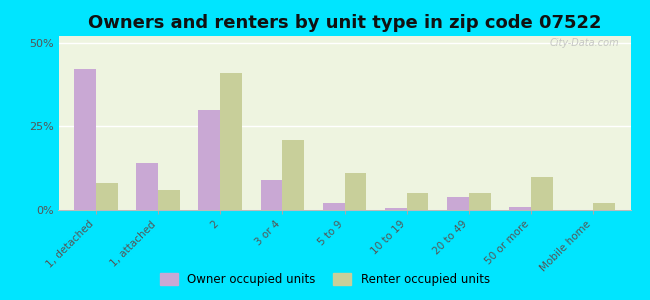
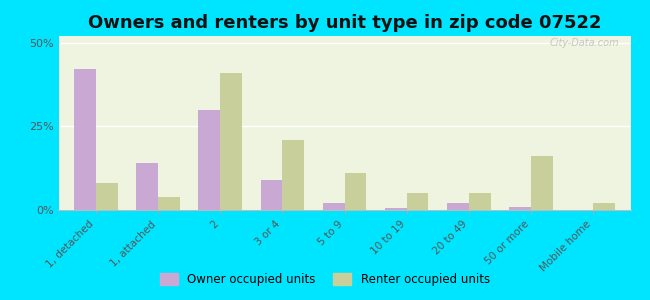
Renter occupied units/1, attached: 6% -> 4%
Owner occupied units/20 to 49: 4.0% -> 2.0%
Renter occupied units/50 or more: 10% -> 16%
